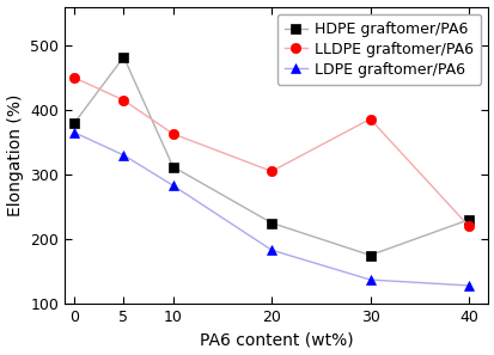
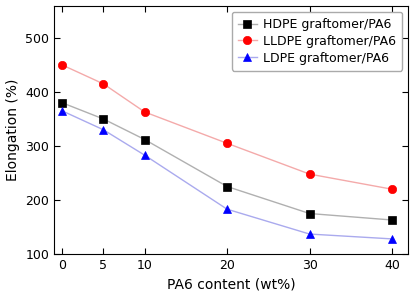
HDPE graftomer/PA6/5: 482 -> 350
LLDPE graftomer/PA6/30: 386 -> 248
HDPE graftomer/PA6/40: 230 -> 163
